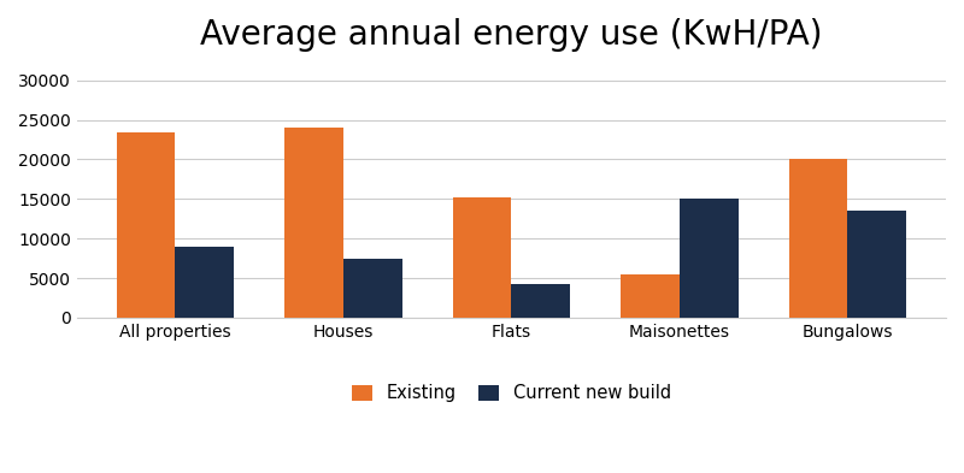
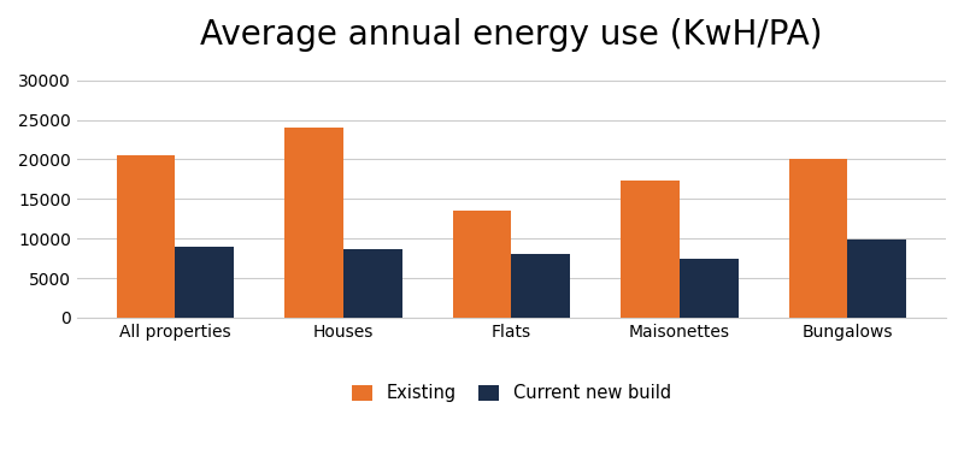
Existing/All properties: 23400 -> 20500
Current new build/Houses: 7400 -> 8700
Existing/Flats: 15200 -> 13500
Current new build/Flats: 4200 -> 8100
Existing/Maisonettes: 5400 -> 17400
Current new build/Maisonettes: 15000 -> 7500
Current new build/Bungalows: 13600 -> 9800
